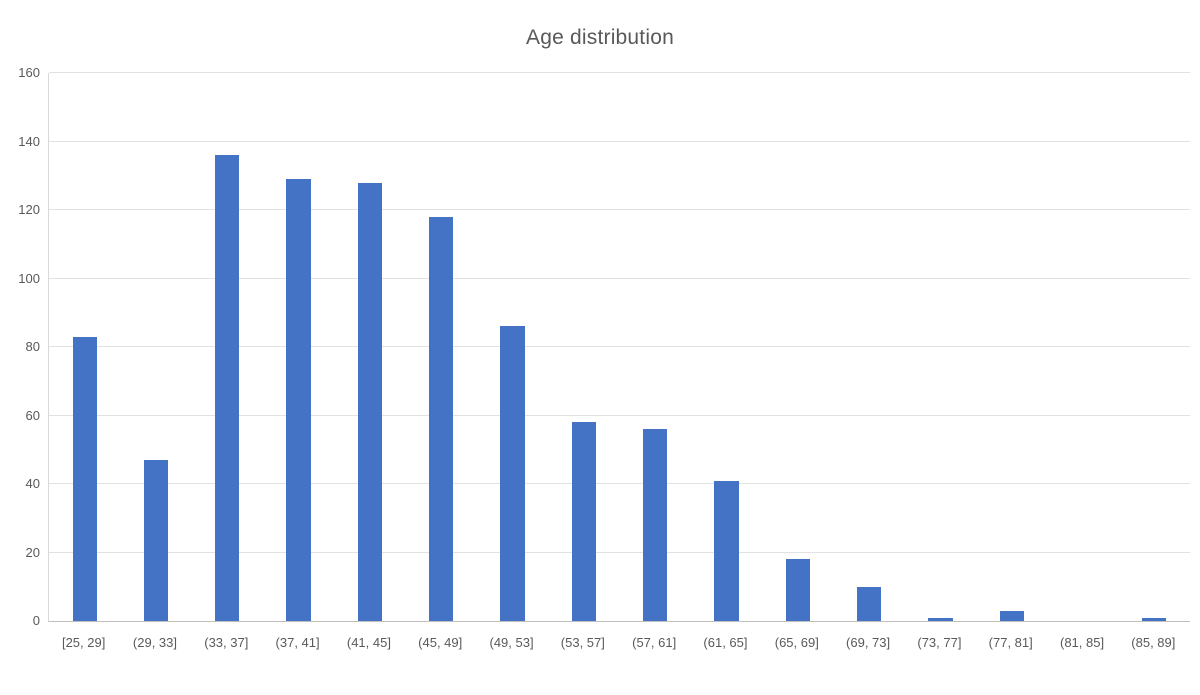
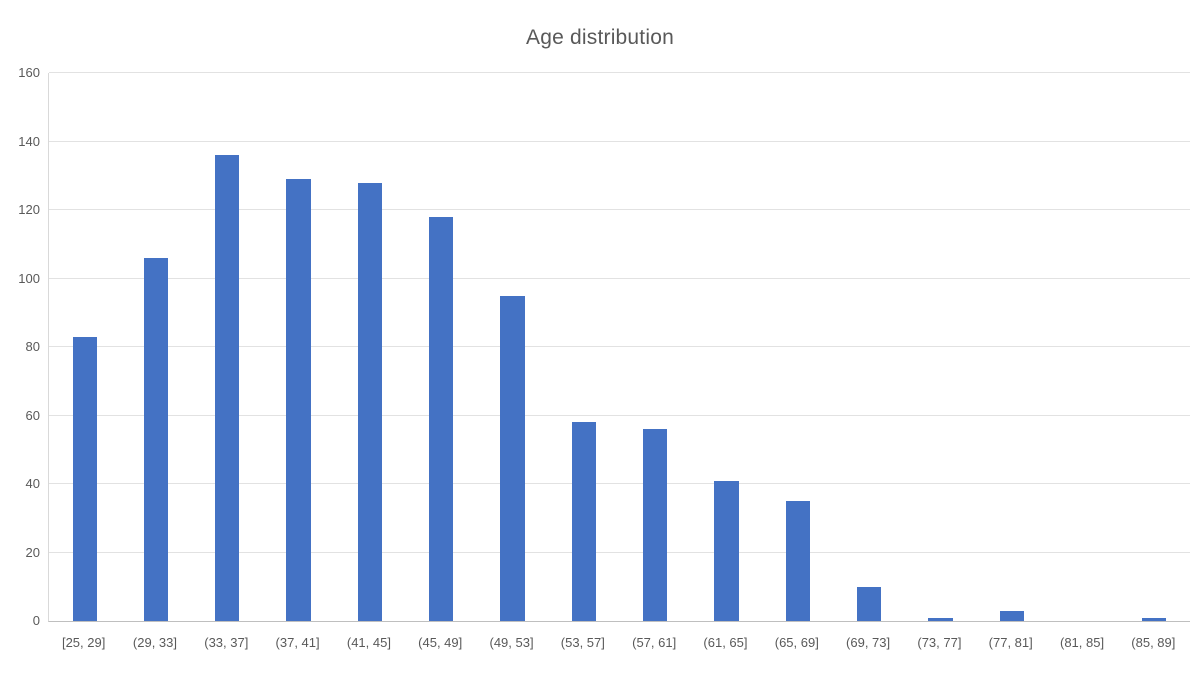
(29, 33]: 47 -> 106
(49, 53]: 86 -> 95
(65, 69]: 18 -> 35
